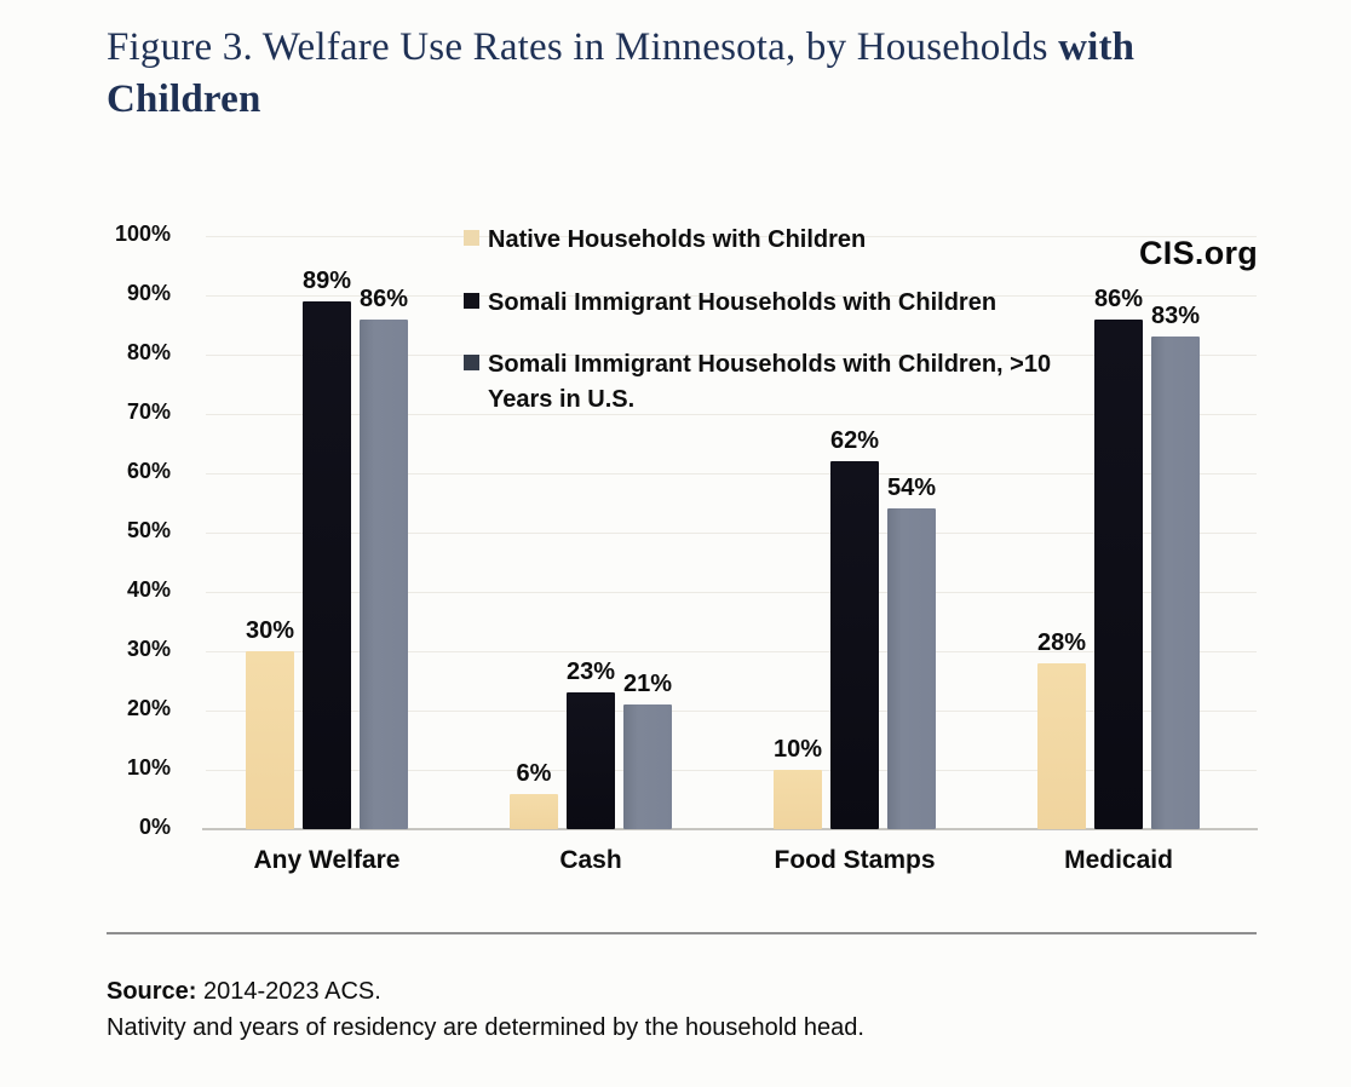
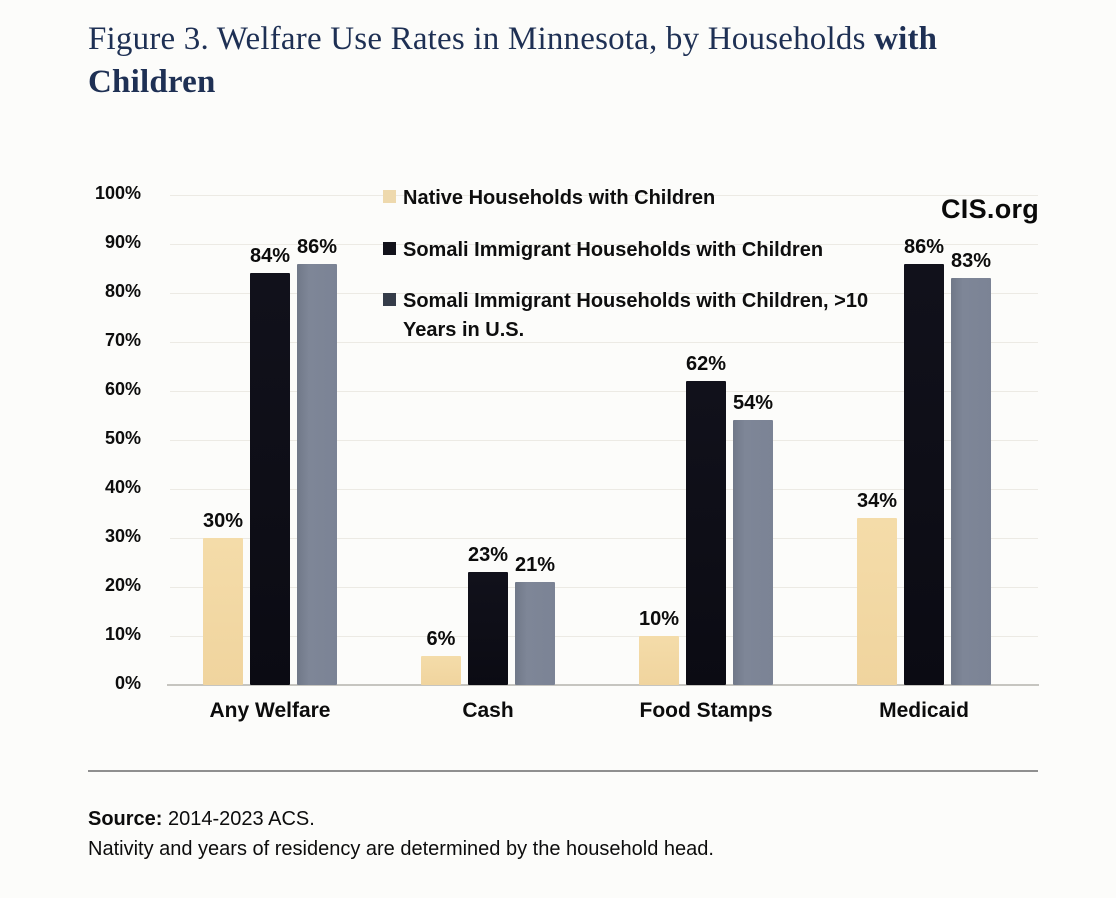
Somali Immigrant Households with Children/Any Welfare: 89% -> 84%
Native Households with Children/Medicaid: 28% -> 34%
